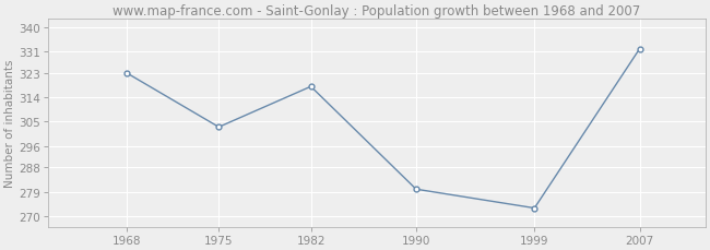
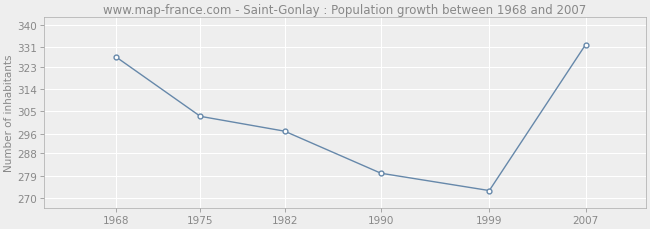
1968: 323 -> 327
1982: 318 -> 297
